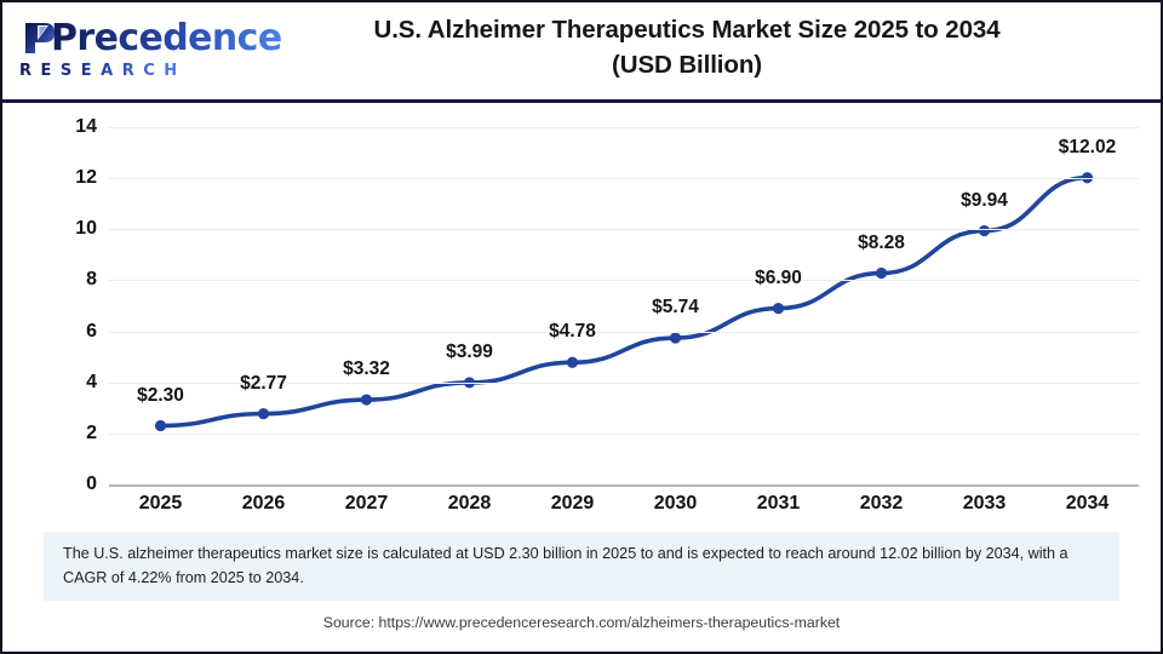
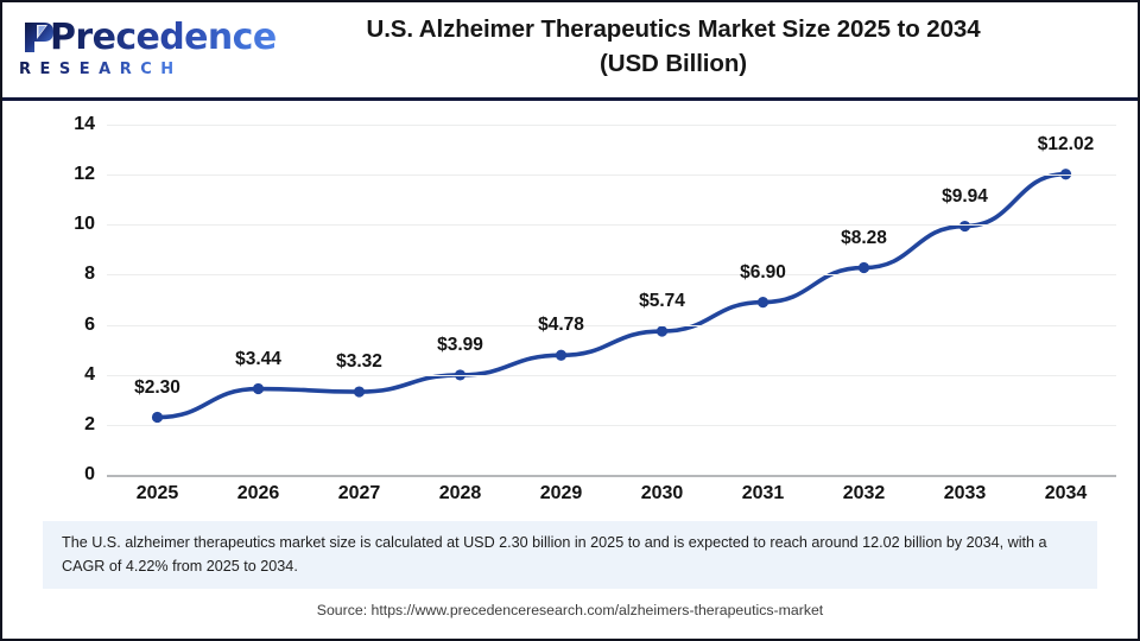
2026: $2.77 -> $3.44
